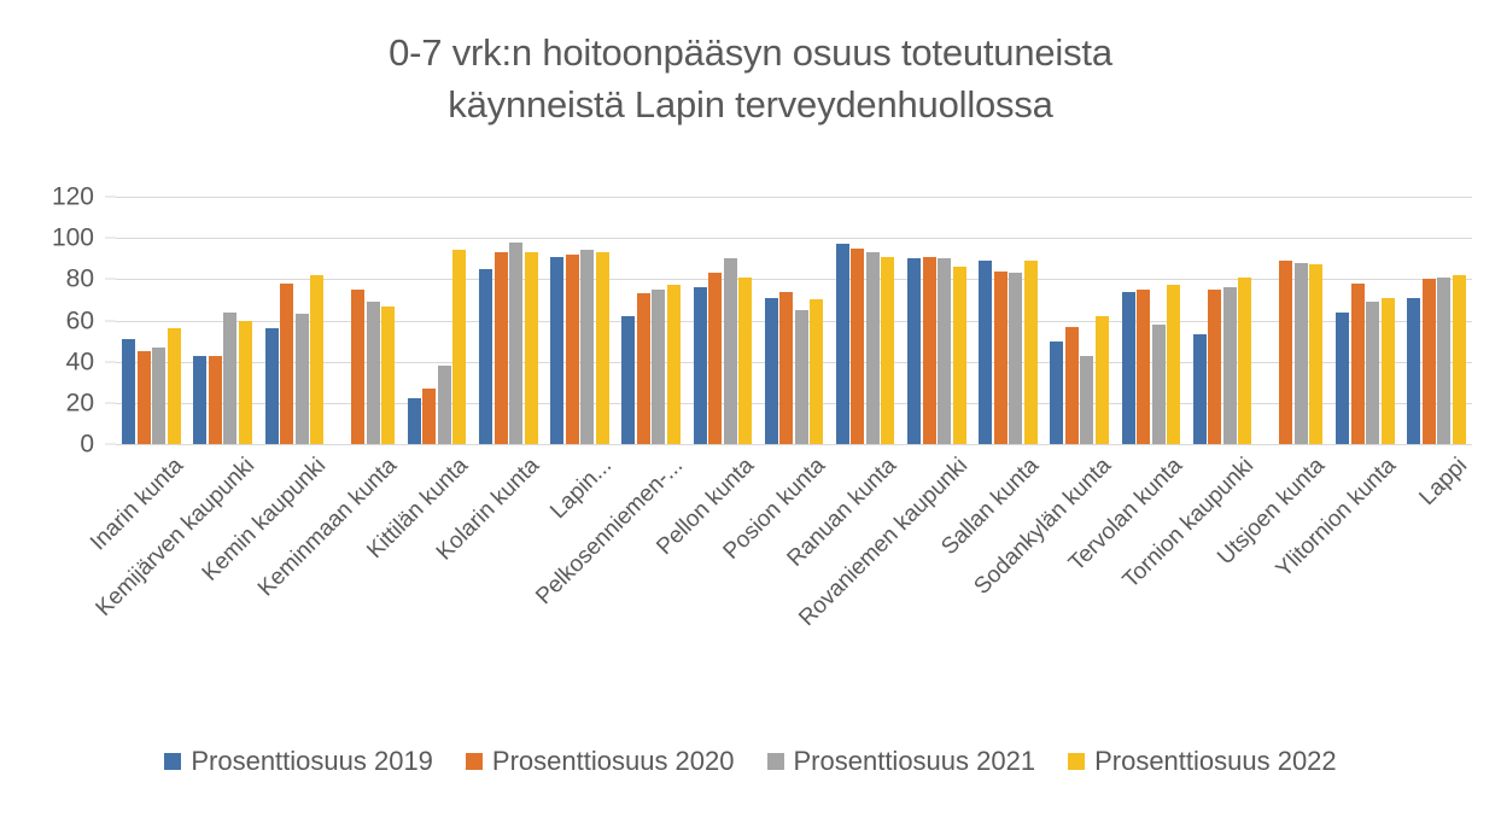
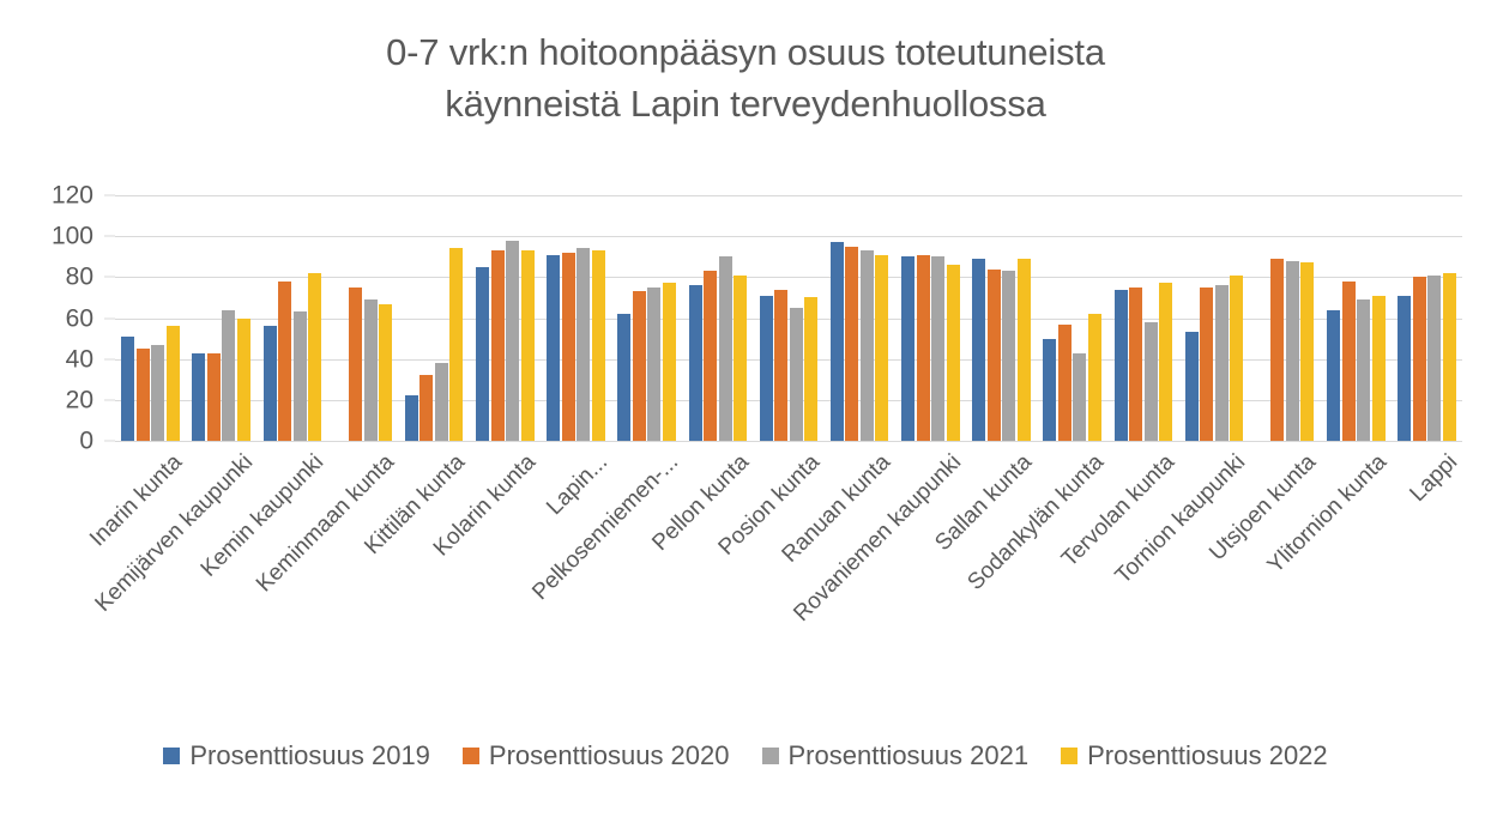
Prosenttiosuus 2020/Kittilän kunta: 27 -> 32
